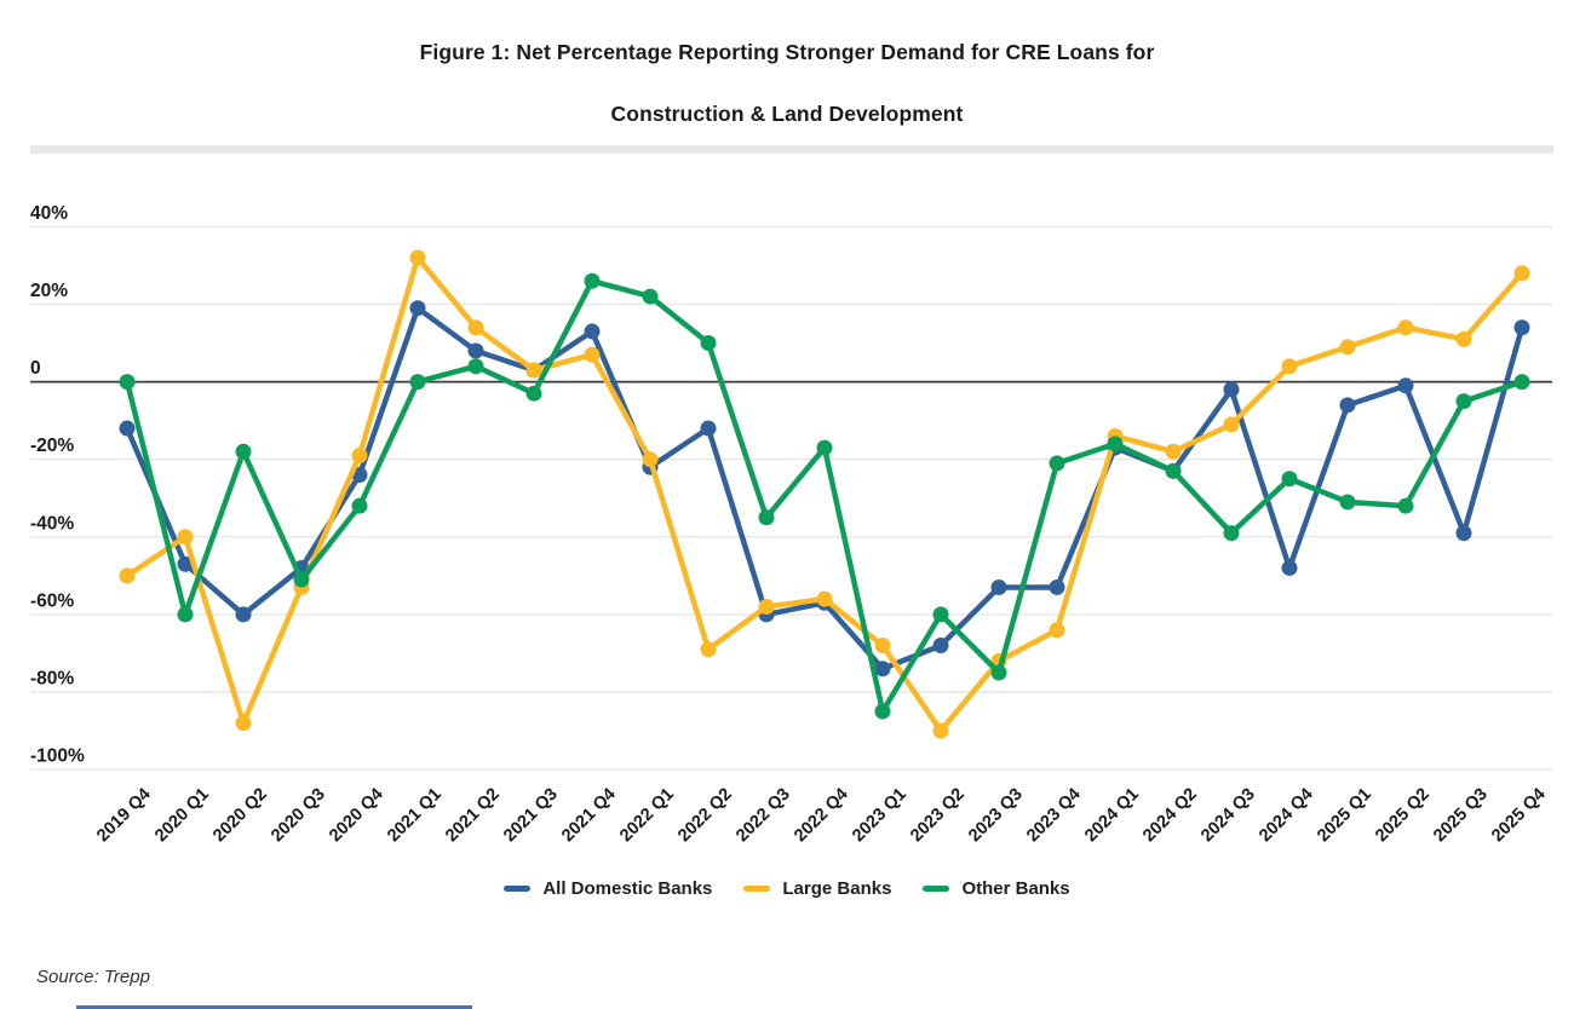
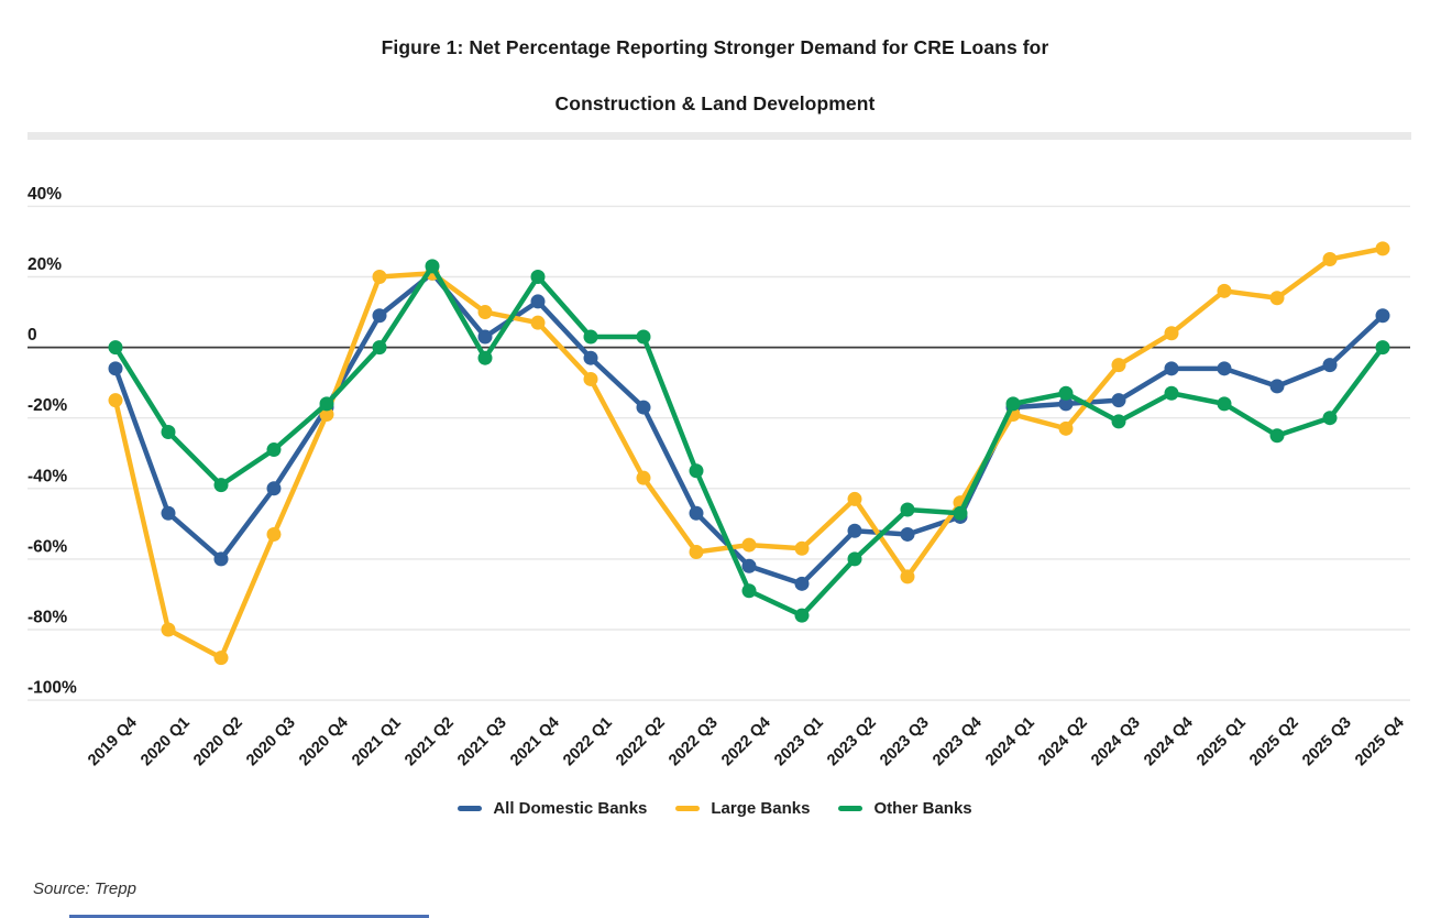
All Domestic Banks/2019 Q4: -12% -> -6%
Large Banks/2019 Q4: -50% -> -15%
Large Banks/2020 Q1: -40% -> -80%
Other Banks/2020 Q1: -60% -> -24%
Other Banks/2020 Q2: -18% -> -39%
All Domestic Banks/2020 Q3: -48% -> -40%
Other Banks/2020 Q3: -51% -> -29%
All Domestic Banks/2020 Q4: -24% -> -17%
Other Banks/2020 Q4: -32% -> -16%
All Domestic Banks/2021 Q1: 19% -> 9%
Large Banks/2021 Q1: 32% -> 20%
All Domestic Banks/2021 Q2: 8% -> 21%
Large Banks/2021 Q2: 14% -> 21%
Other Banks/2021 Q2: 4% -> 23%
Large Banks/2021 Q3: 3% -> 10%
Other Banks/2021 Q4: 26% -> 20%
All Domestic Banks/2022 Q1: -22% -> -3%
Large Banks/2022 Q1: -20% -> -9%
Other Banks/2022 Q1: 22% -> 3%
All Domestic Banks/2022 Q2: -12% -> -17%
Large Banks/2022 Q2: -69% -> -37%
Other Banks/2022 Q2: 10% -> 3%
All Domestic Banks/2022 Q3: -60% -> -47%
All Domestic Banks/2022 Q4: -57% -> -62%
Other Banks/2022 Q4: -17% -> -69%
All Domestic Banks/2023 Q1: -74% -> -67%
Large Banks/2023 Q1: -68% -> -57%
Other Banks/2023 Q1: -85% -> -76%
All Domestic Banks/2023 Q2: -68% -> -52%
Large Banks/2023 Q2: -90% -> -43%
Large Banks/2023 Q3: -72% -> -65%
Other Banks/2023 Q3: -75% -> -46%
All Domestic Banks/2023 Q4: -53% -> -48%
Large Banks/2023 Q4: -64% -> -44%
Other Banks/2023 Q4: -21% -> -47%
Large Banks/2024 Q1: -14% -> -19%
All Domestic Banks/2024 Q2: -23% -> -16%
Large Banks/2024 Q2: -18% -> -23%
Other Banks/2024 Q2: -23% -> -13%
All Domestic Banks/2024 Q3: -2% -> -15%
Large Banks/2024 Q3: -11% -> -5%
Other Banks/2024 Q3: -39% -> -21%
All Domestic Banks/2024 Q4: -48% -> -6%
Other Banks/2024 Q4: -25% -> -13%
Large Banks/2025 Q1: 9% -> 16%
Other Banks/2025 Q1: -31% -> -16%
All Domestic Banks/2025 Q2: -1% -> -11%
Other Banks/2025 Q2: -32% -> -25%
All Domestic Banks/2025 Q3: -39% -> -5%
Large Banks/2025 Q3: 11% -> 25%
Other Banks/2025 Q3: -5% -> -20%
All Domestic Banks/2025 Q4: 14% -> 9%
